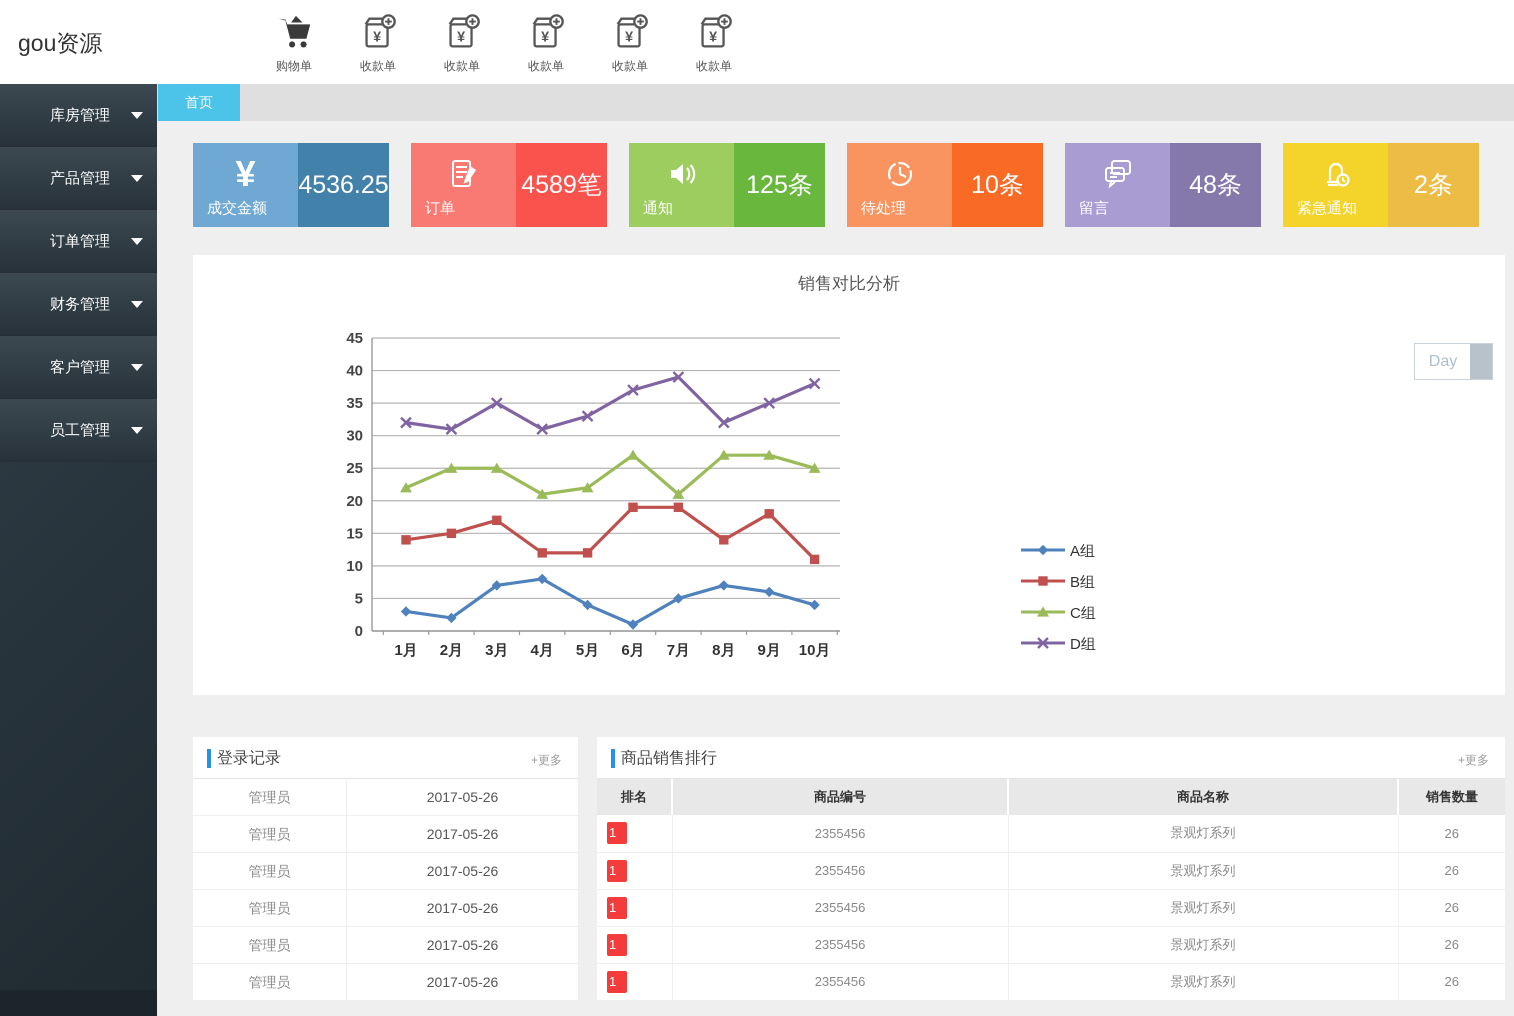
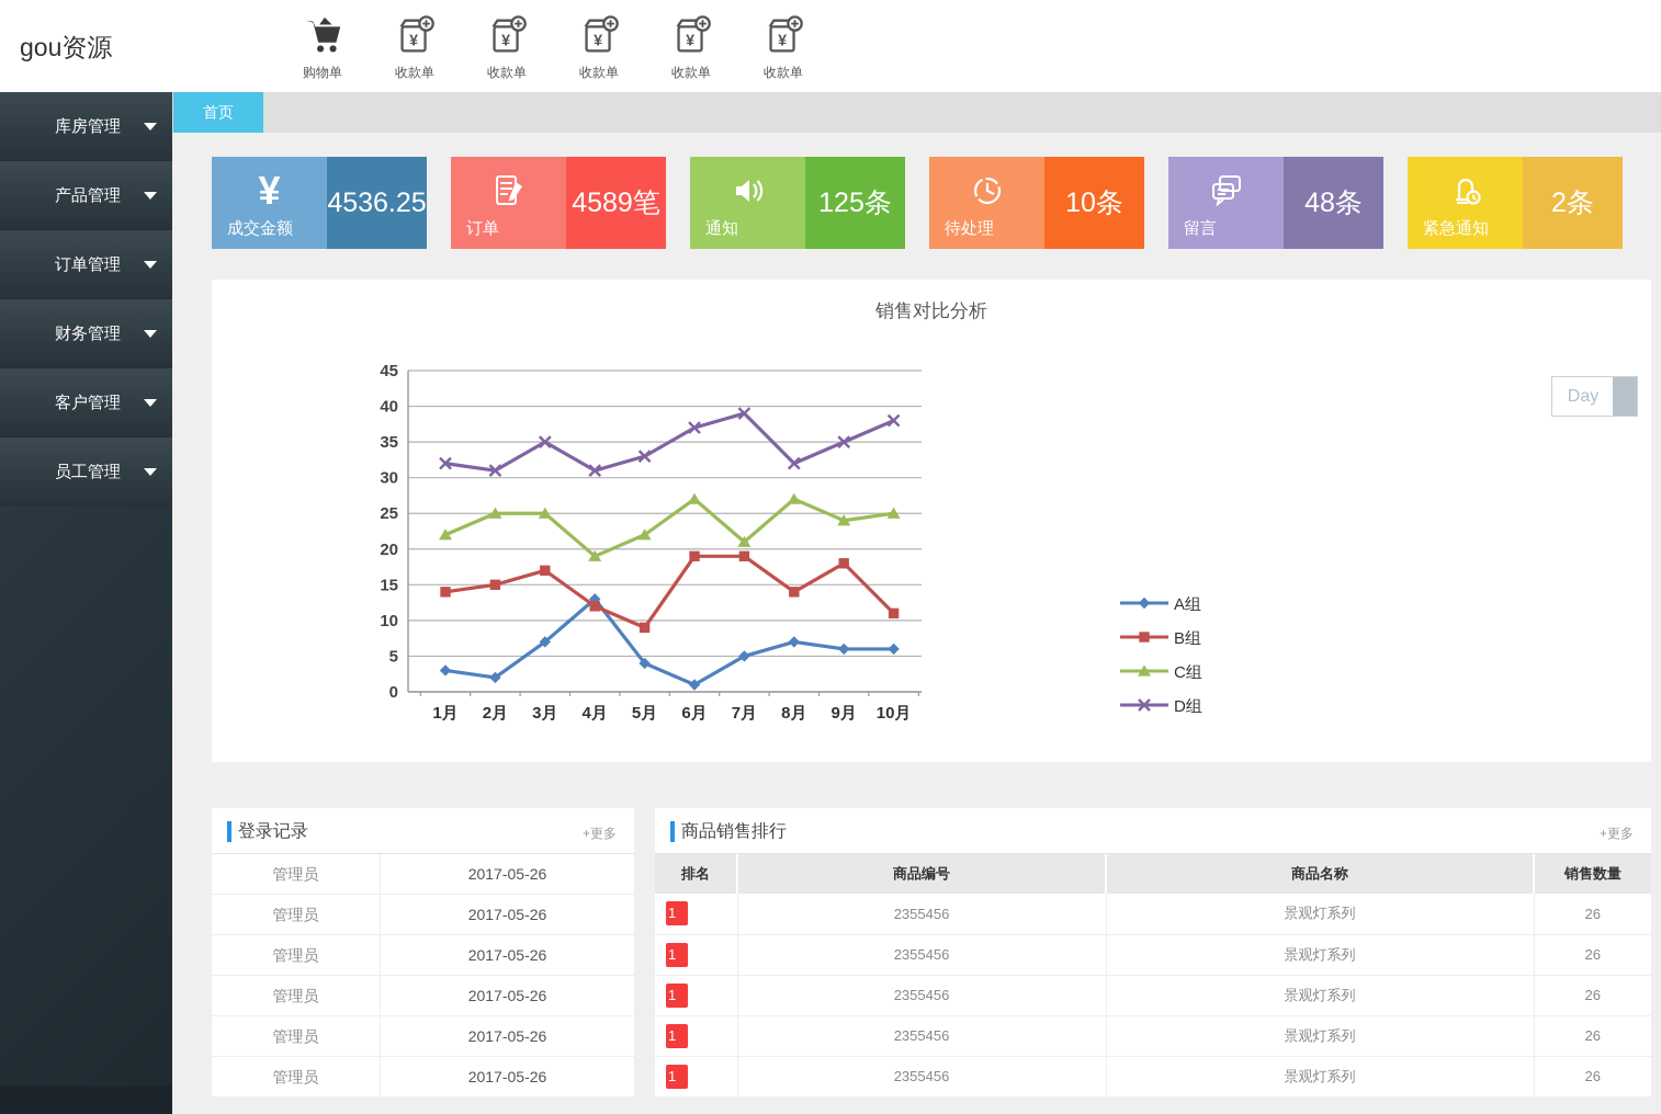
A组/4月: 8 -> 13
C组/4月: 21 -> 19
B组/5月: 12 -> 9
C组/9月: 27 -> 24
A组/10月: 4 -> 6
